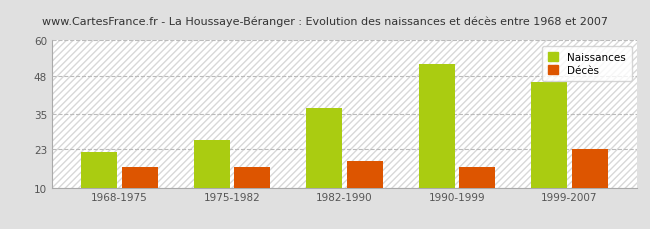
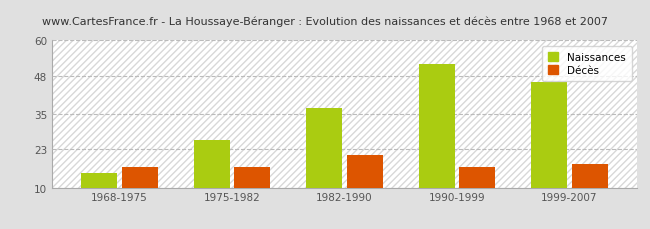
Naissances/1968-1975: 22 -> 15
Décès/1982-1990: 19 -> 21
Décès/1999-2007: 23 -> 18
